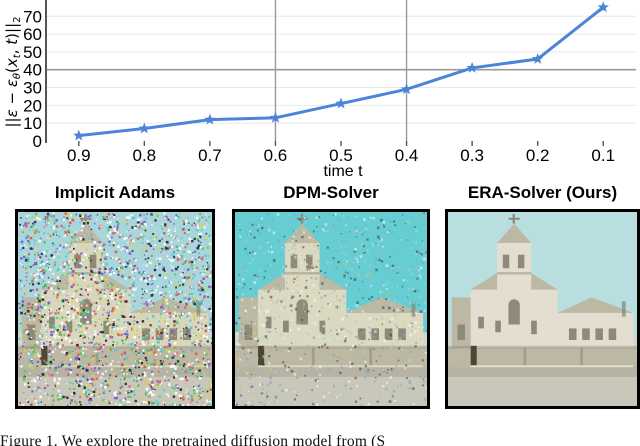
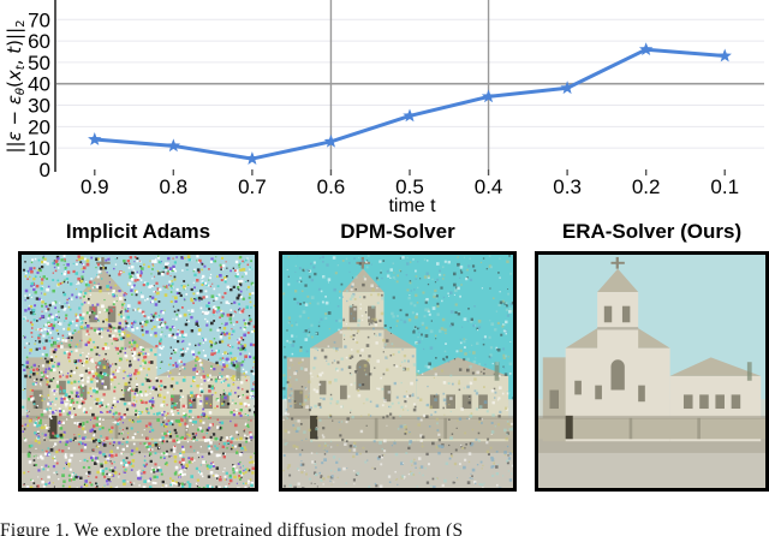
0.9: 3 -> 14
0.8: 7 -> 11
0.7: 12 -> 5
0.5: 21 -> 25
0.4: 29 -> 34
0.3: 41 -> 38
0.2: 46 -> 56
0.1: 75 -> 53
